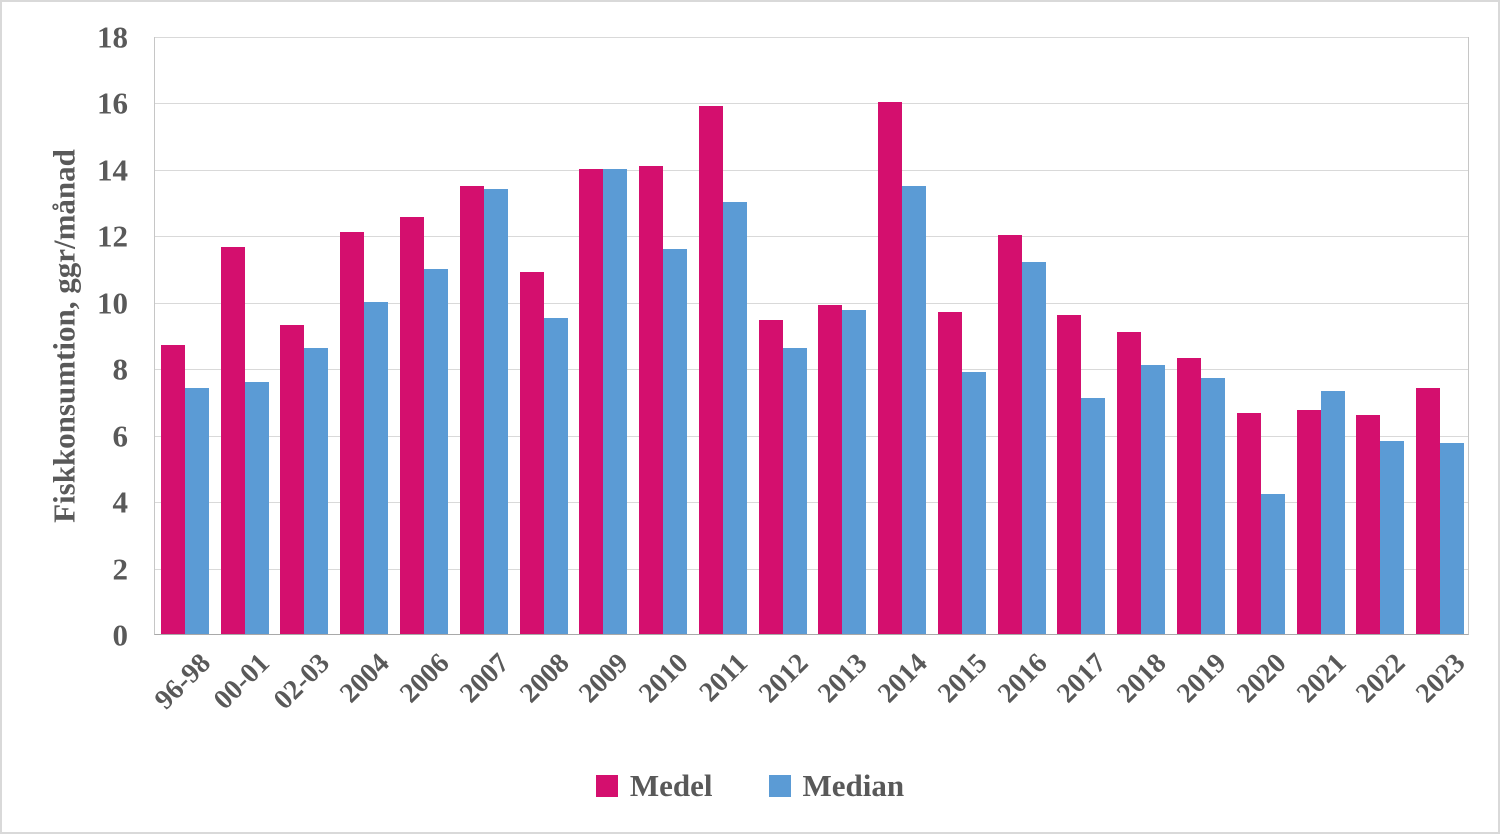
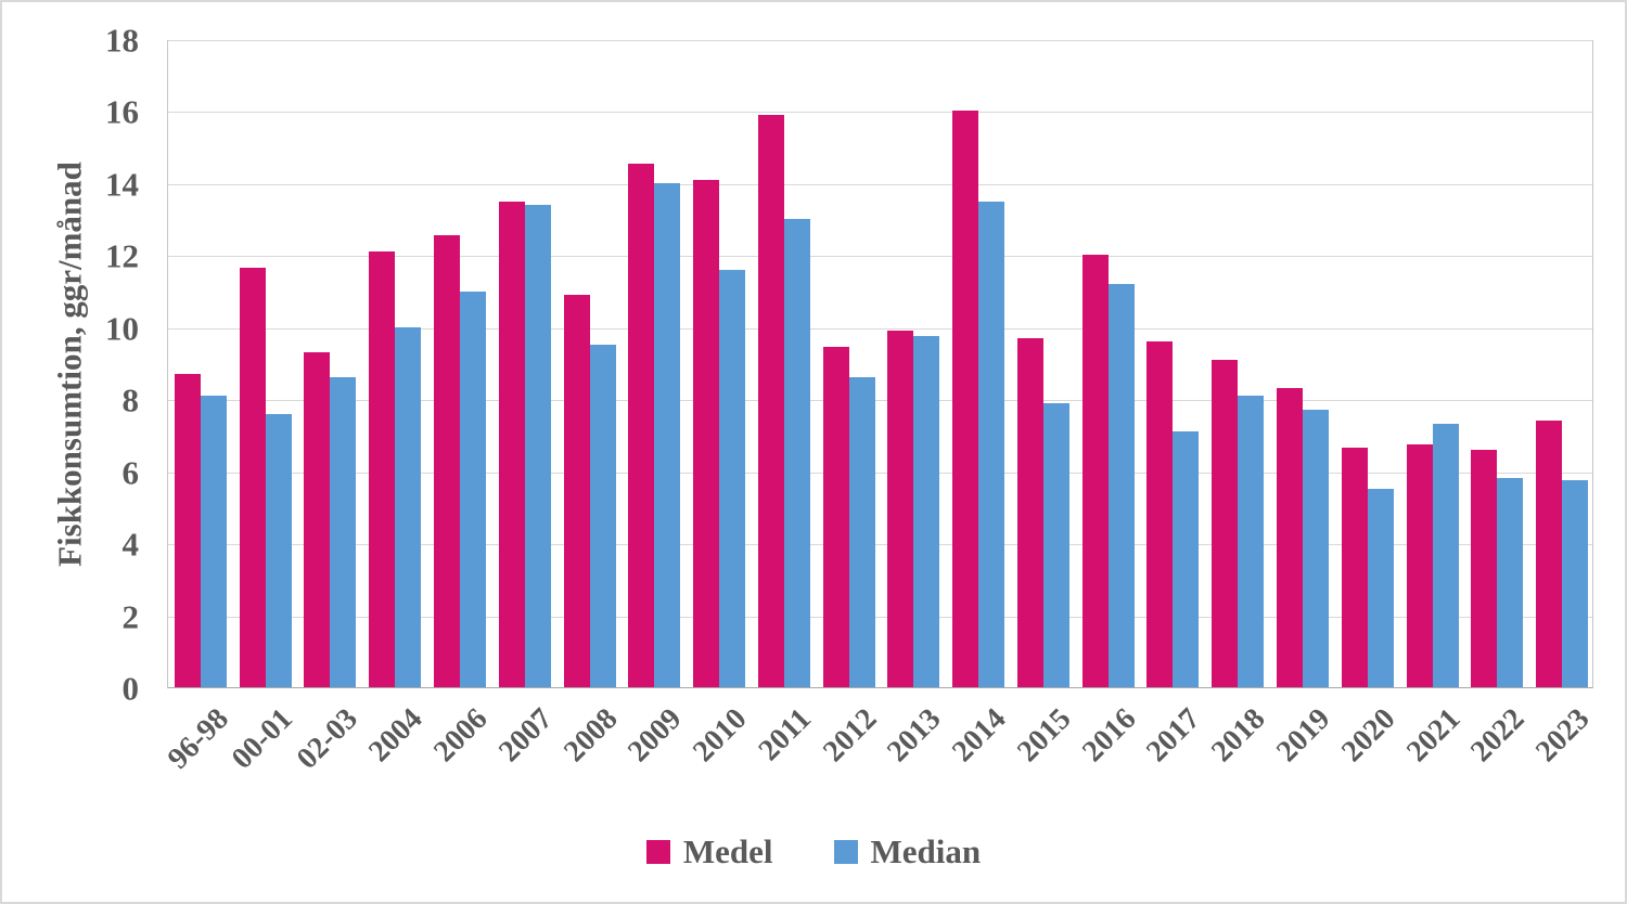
Median/96-98: 7.4 -> 8.1
Medel/2009: 14.0 -> 14.6
Median/2020: 4.2 -> 5.5
